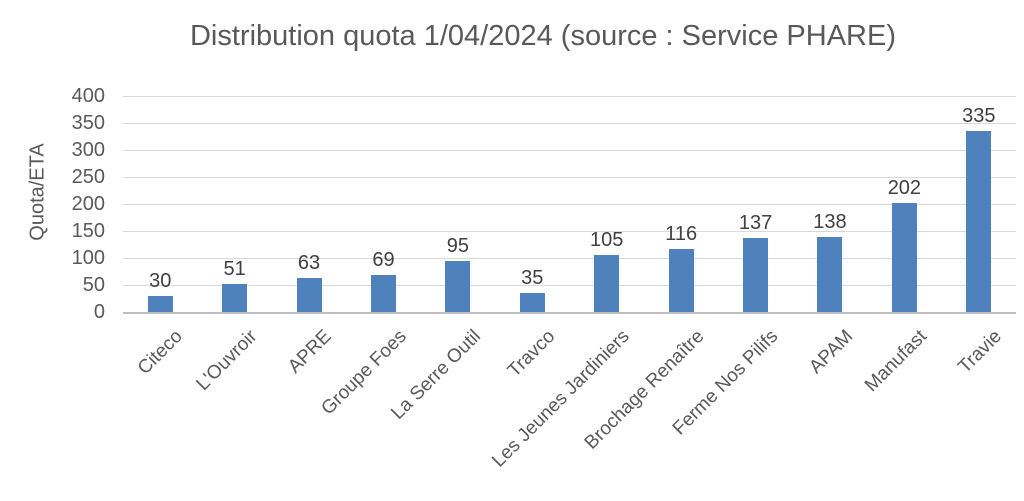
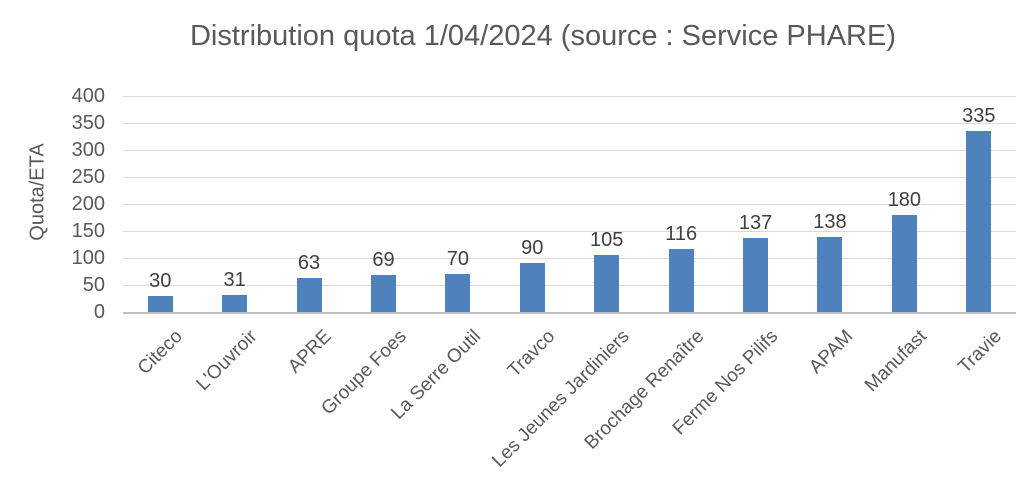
L'Ouvroir: 51 -> 31
La Serre Outil: 95 -> 70
Travco: 35 -> 90
Manufast: 202 -> 180
